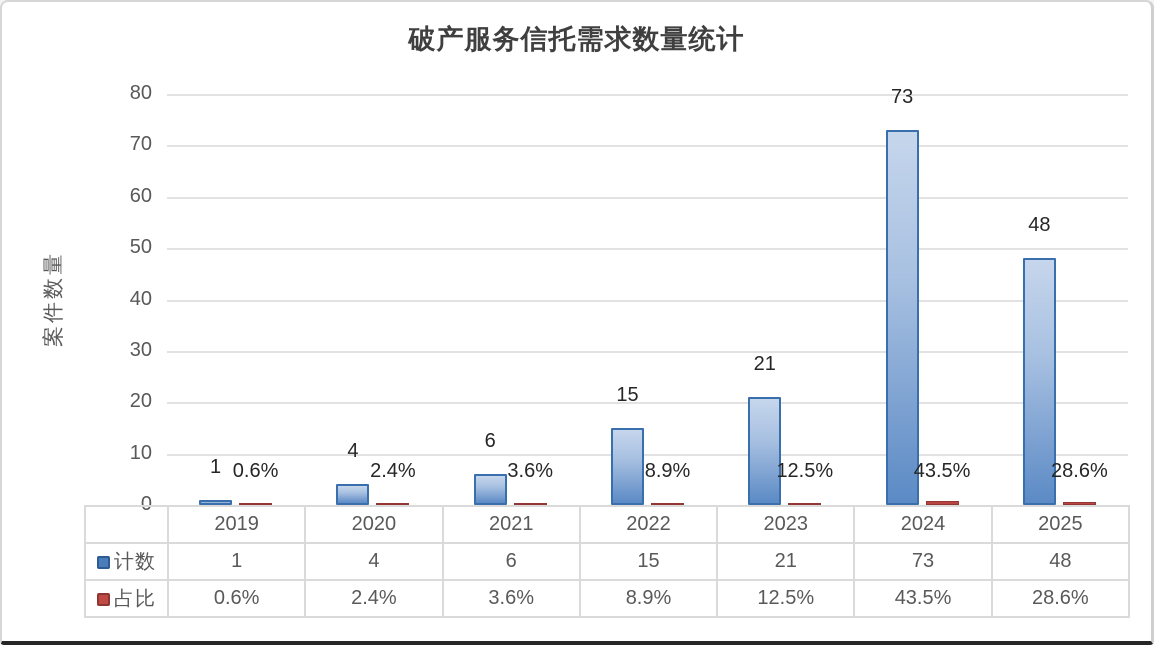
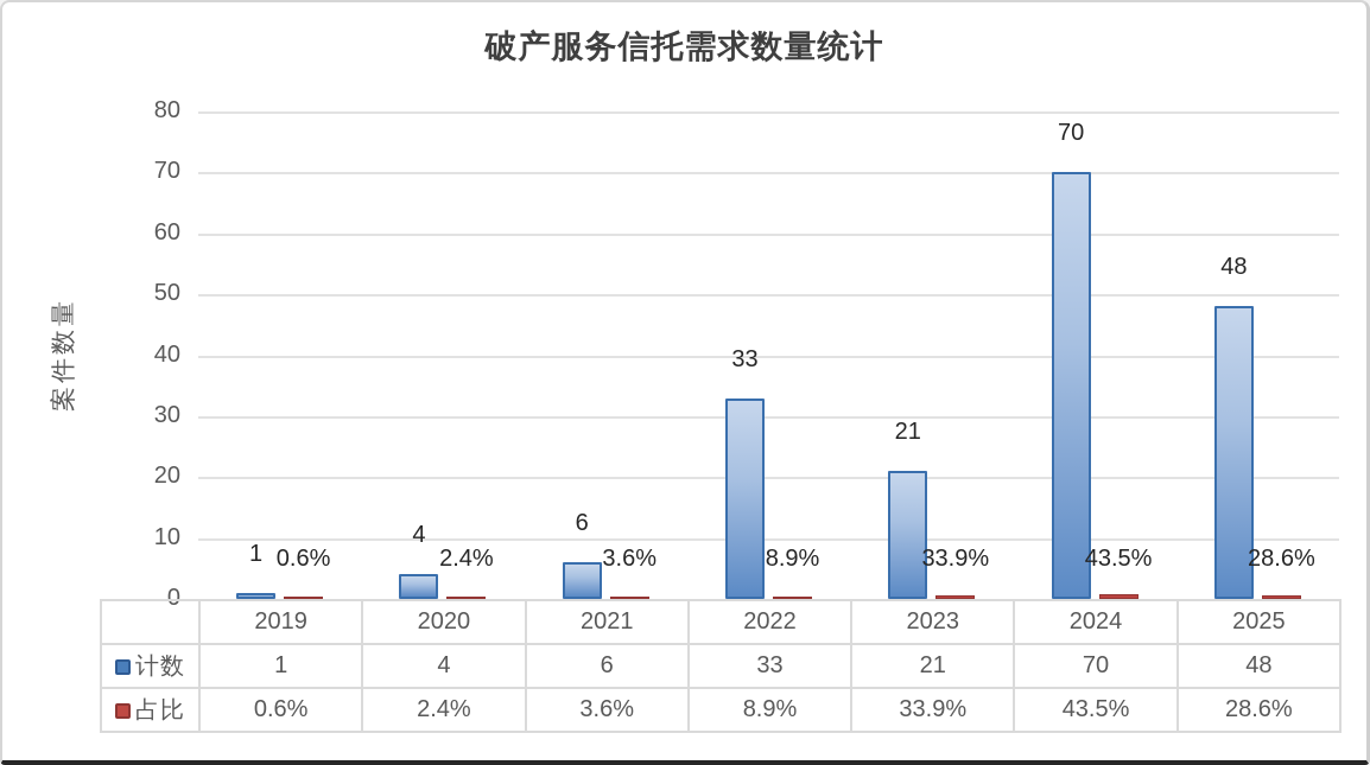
计数/2022: 15 -> 33
占比/2023: 12.5% -> 33.9%
计数/2024: 73 -> 70
